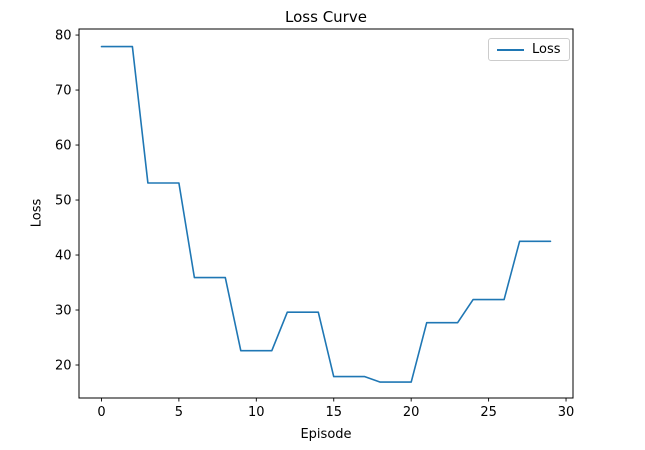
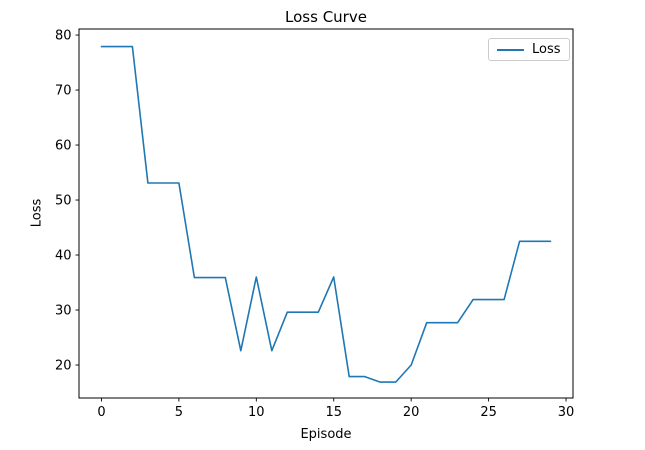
10: 23 -> 36
15: 18 -> 36
20: 17 -> 20
